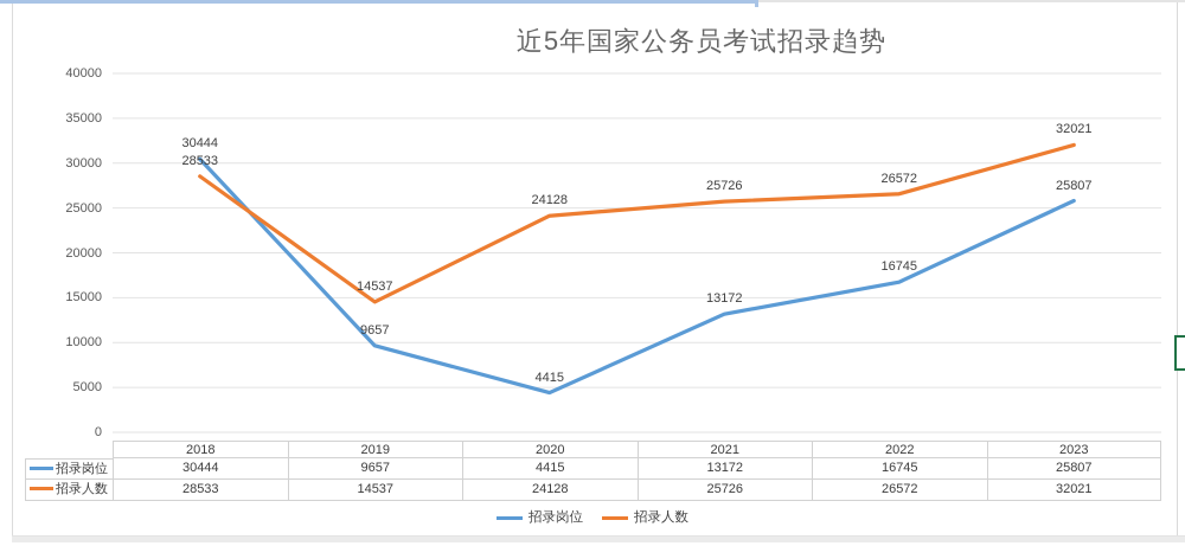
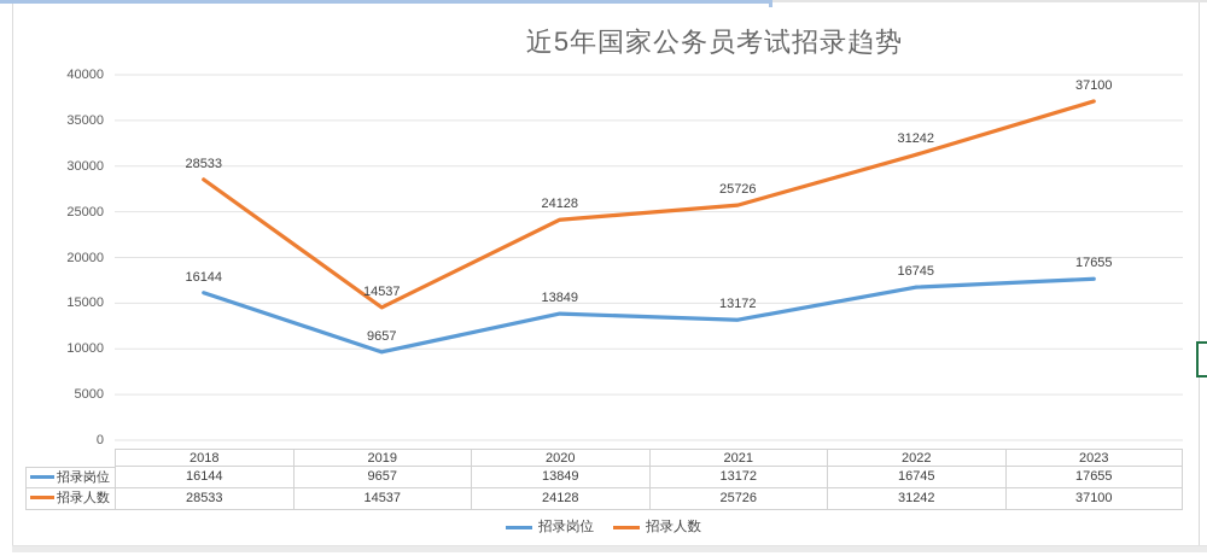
招录岗位/2018: 30444 -> 16144
招录岗位/2020: 4415 -> 13849
招录人数/2022: 26572 -> 31242
招录岗位/2023: 25807 -> 17655
招录人数/2023: 32021 -> 37100
